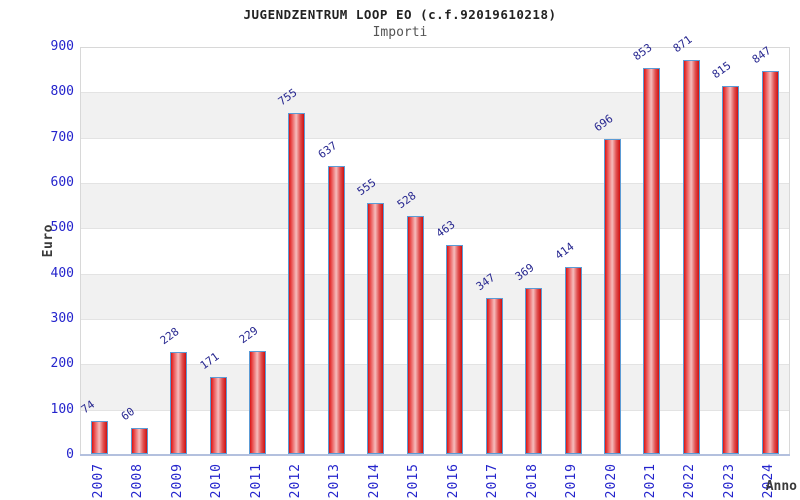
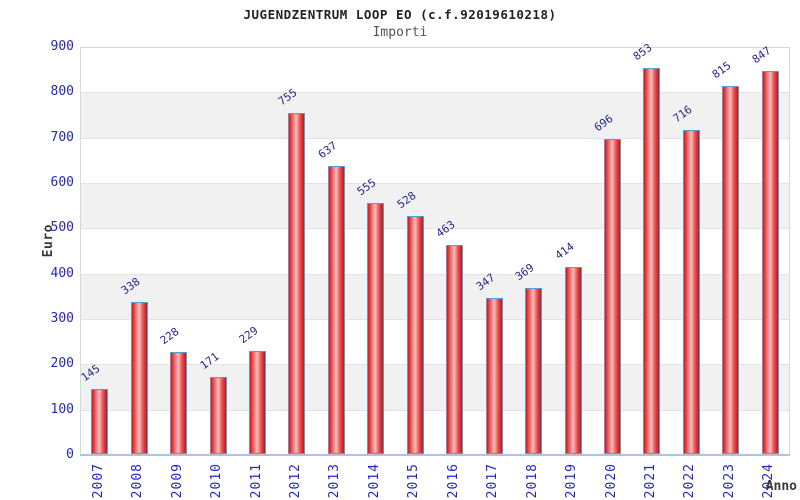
2007: 74 -> 145
2008: 60 -> 338
2022: 871 -> 716
